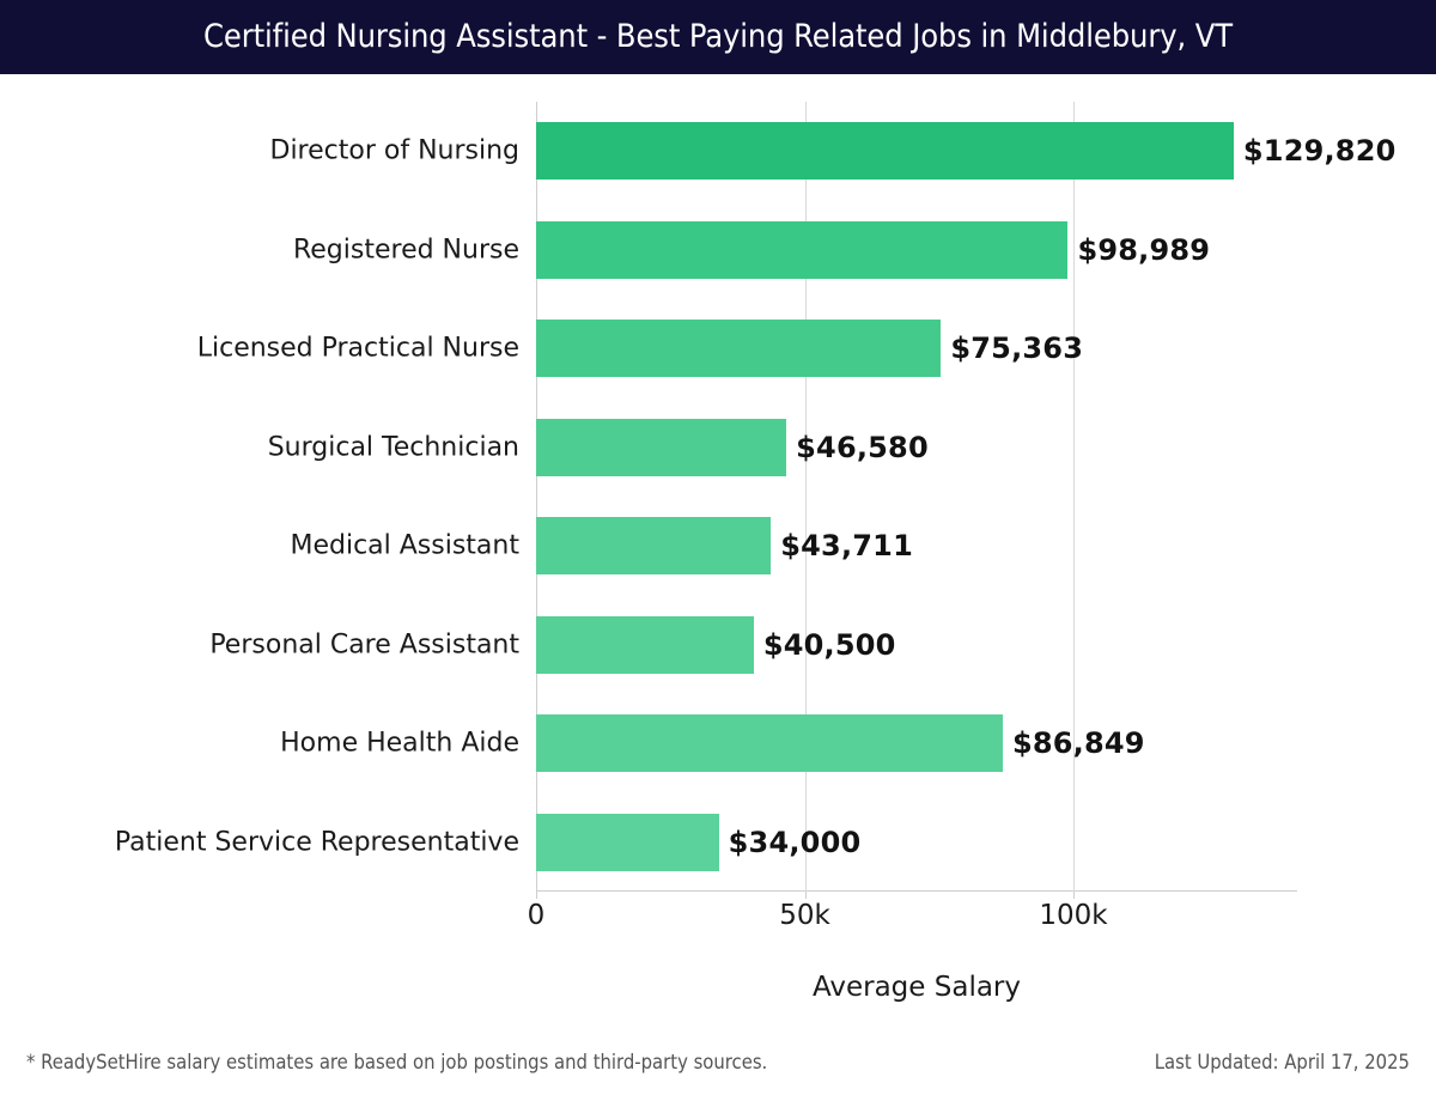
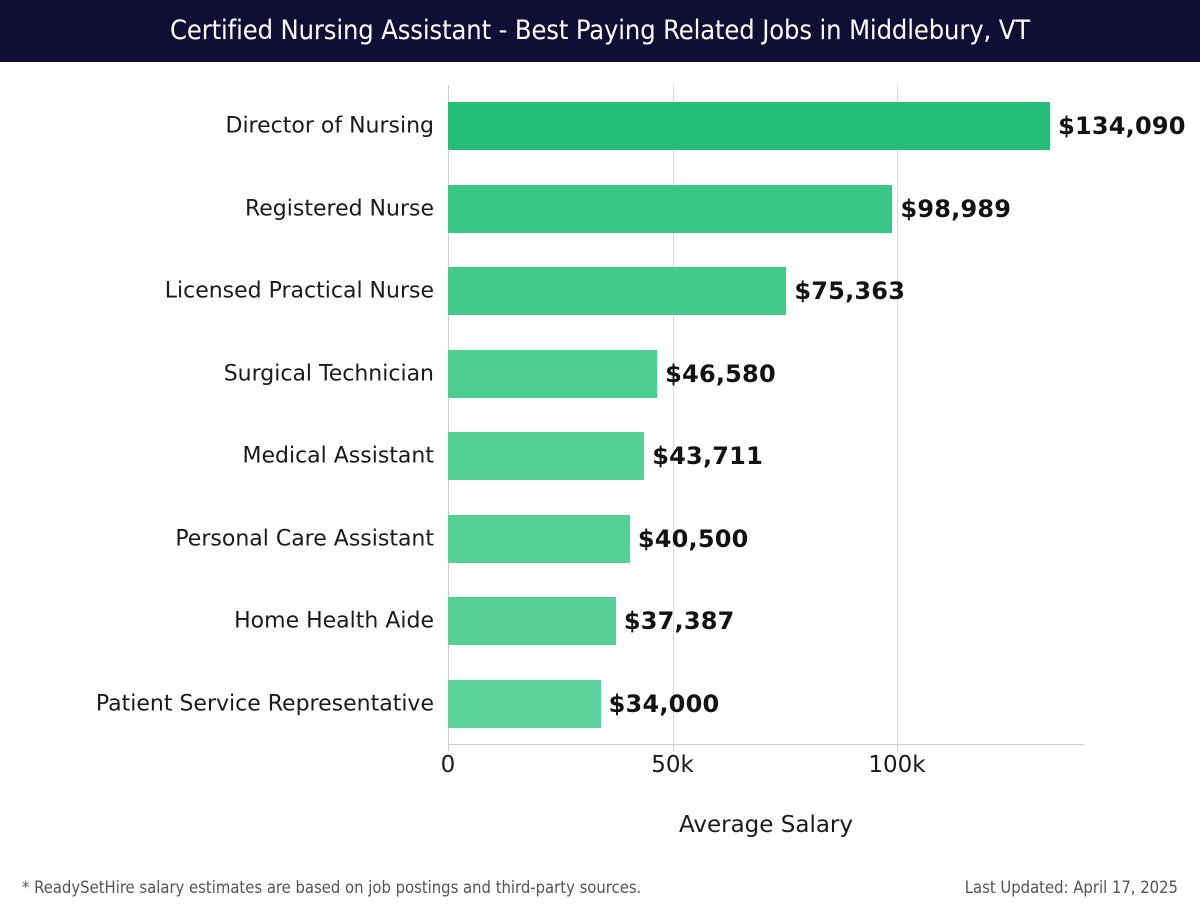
Director of Nursing: $129,820 -> $134,090
Home Health Aide: $86,849 -> $37,387
